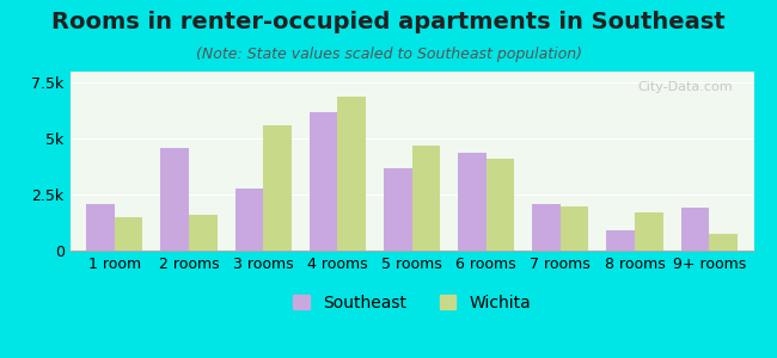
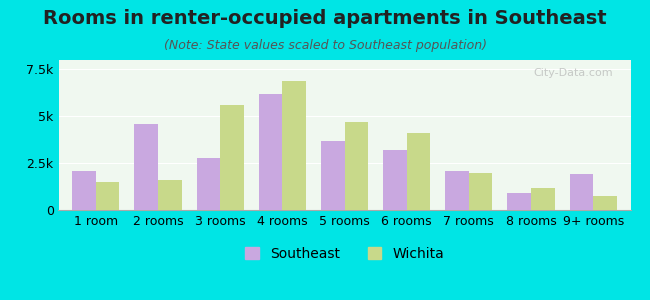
Southeast/6 rooms: 4.4k -> 3.2k
Wichita/8 rooms: 1.7k -> 1.2k
